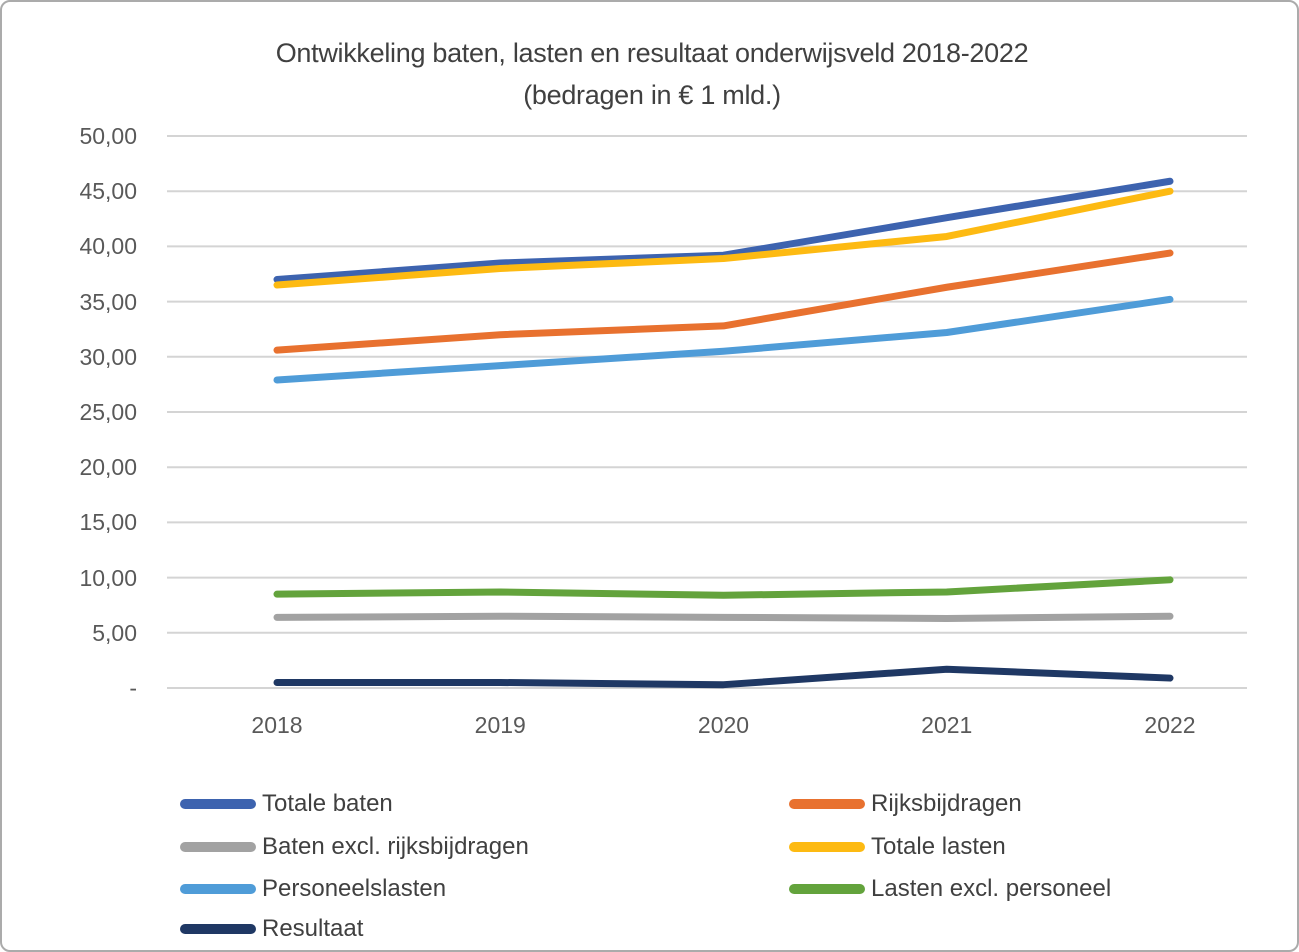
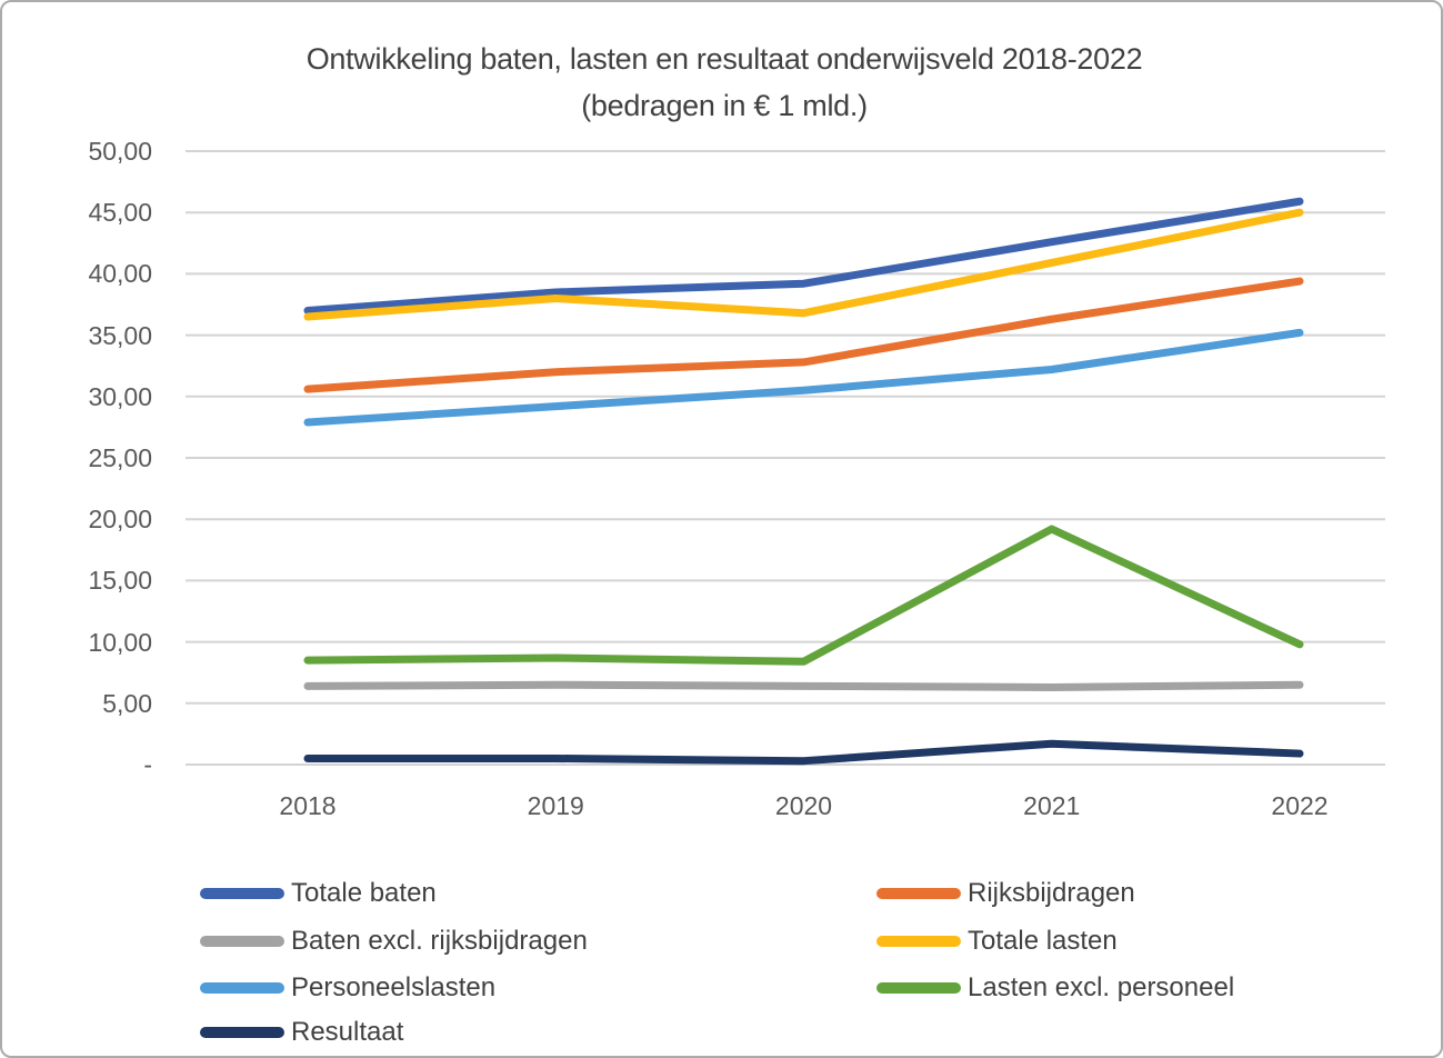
Totale lasten/2020: 38,9 -> 36,8
Lasten excl. personeel/2021: 8,7 -> 19,2
